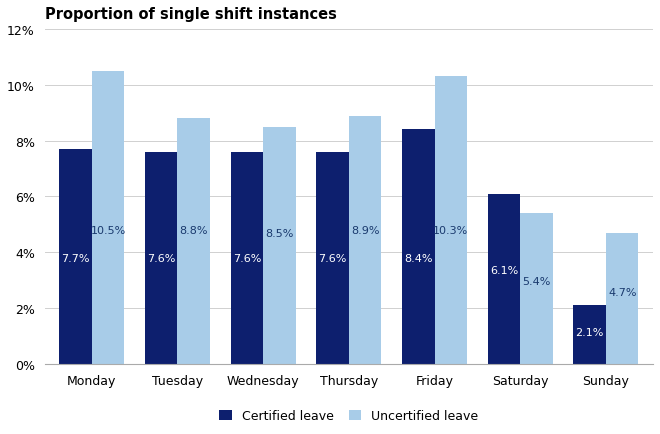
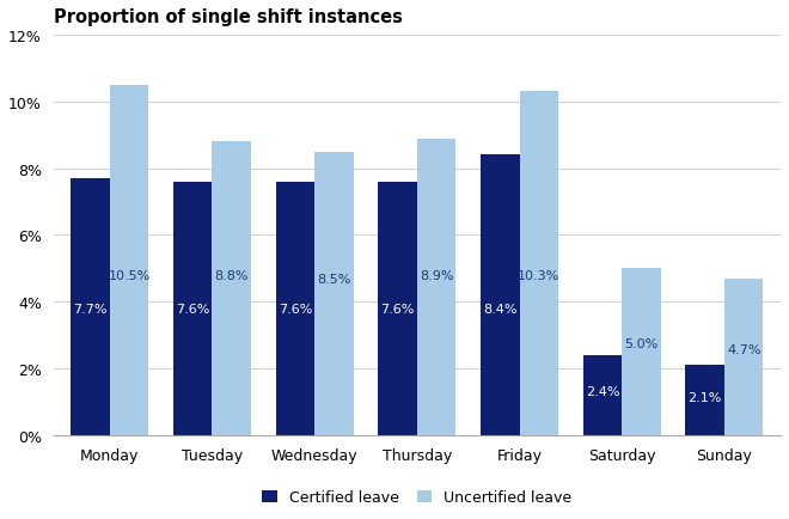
Certified leave/Saturday: 6.1% -> 2.4%
Uncertified leave/Saturday: 5.4% -> 5.0%
